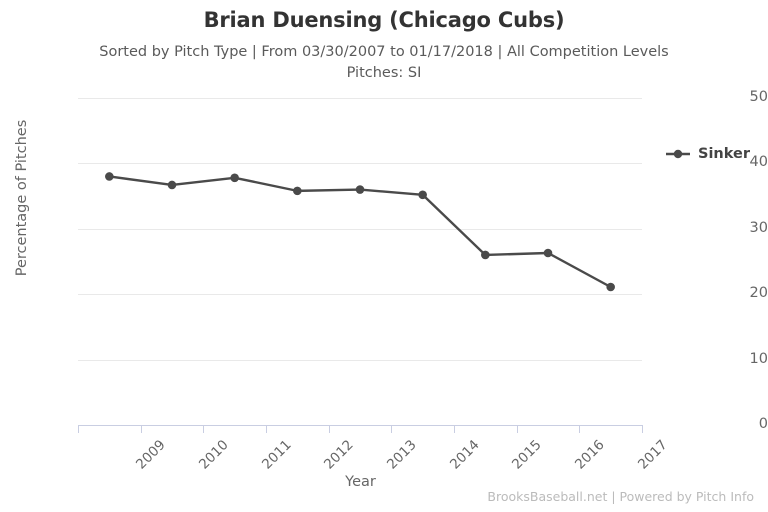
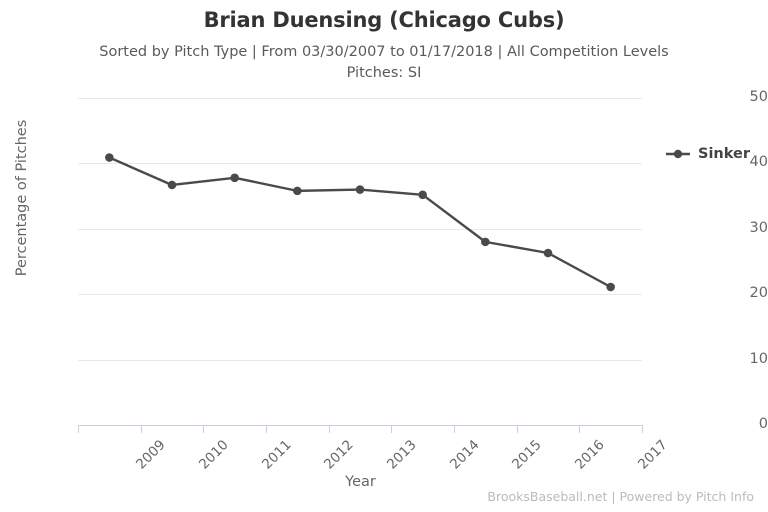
2009: 38 -> 41
2015: 26 -> 28
